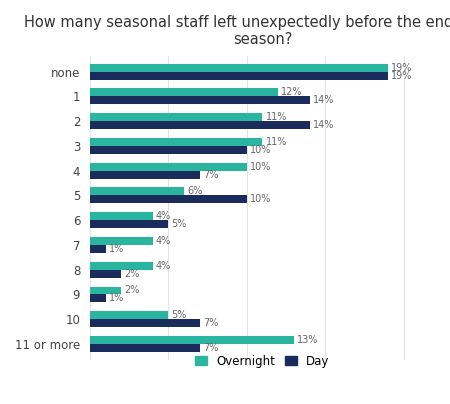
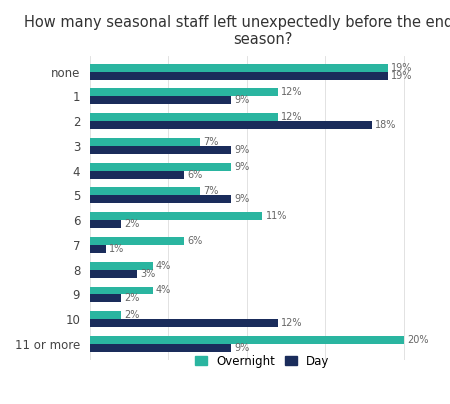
Day/1: 14% -> 9%
Overnight/2: 11% -> 12%
Day/2: 14% -> 18%
Overnight/3: 11% -> 7%
Day/3: 10% -> 9%
Overnight/4: 10% -> 9%
Day/4: 7% -> 6%
Overnight/5: 6% -> 7%
Day/5: 10% -> 9%
Overnight/6: 4% -> 11%
Day/6: 5% -> 2%
Overnight/7: 4% -> 6%
Day/8: 2% -> 3%
Overnight/9: 2% -> 4%
Day/9: 1% -> 2%
Overnight/10: 5% -> 2%
Day/10: 7% -> 12%
Overnight/11 or more: 13% -> 20%
Day/11 or more: 7% -> 9%
